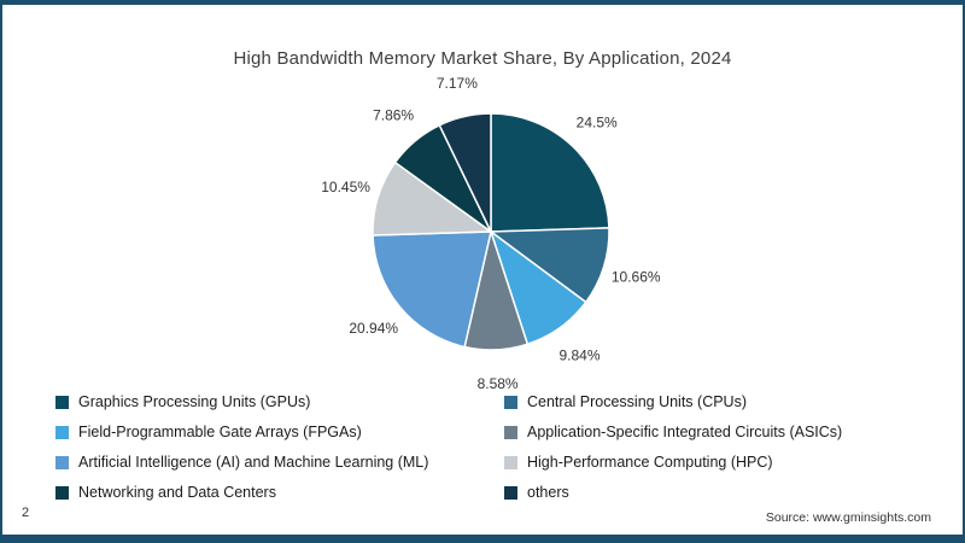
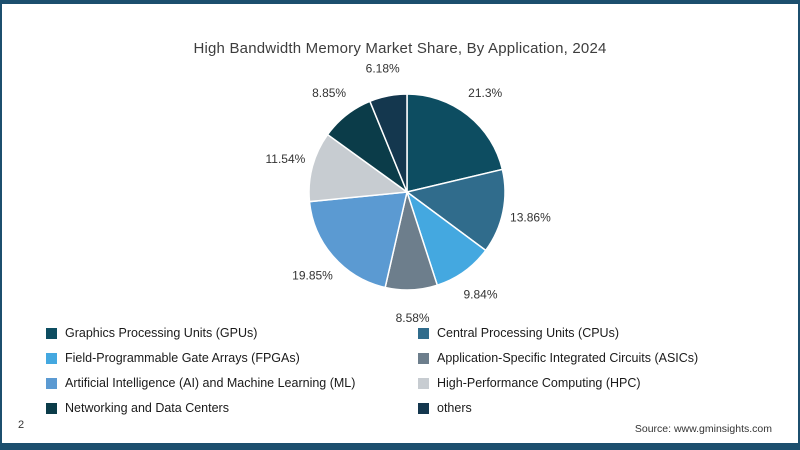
Graphics Processing Units (GPUs): 24.5% -> 21.3%
Central Processing Units (CPUs): 10.66% -> 13.86%
Artificial Intelligence (AI) and Machine Learning (ML): 20.94% -> 19.85%
High-Performance Computing (HPC): 10.45% -> 11.54%
Networking and Data Centers: 7.86% -> 8.85%
others: 7.17% -> 6.18%
